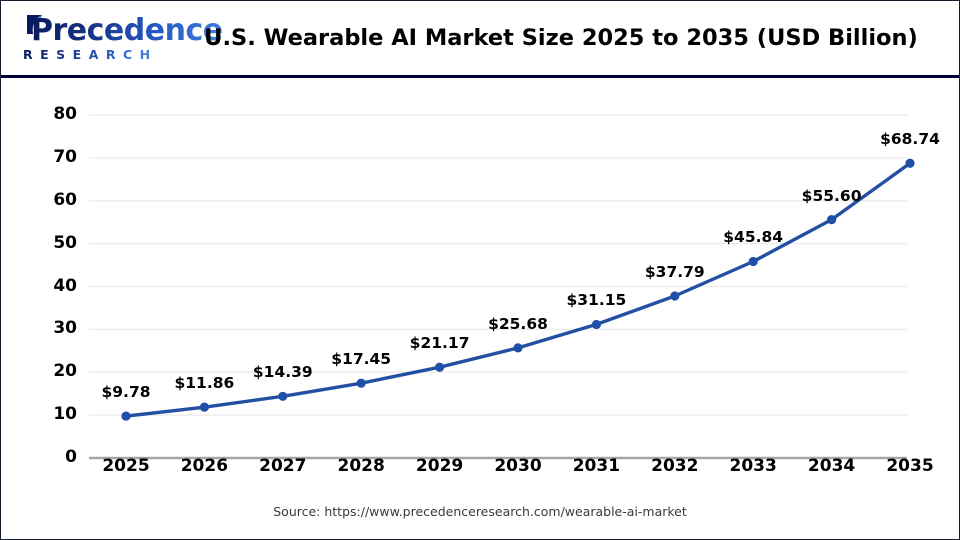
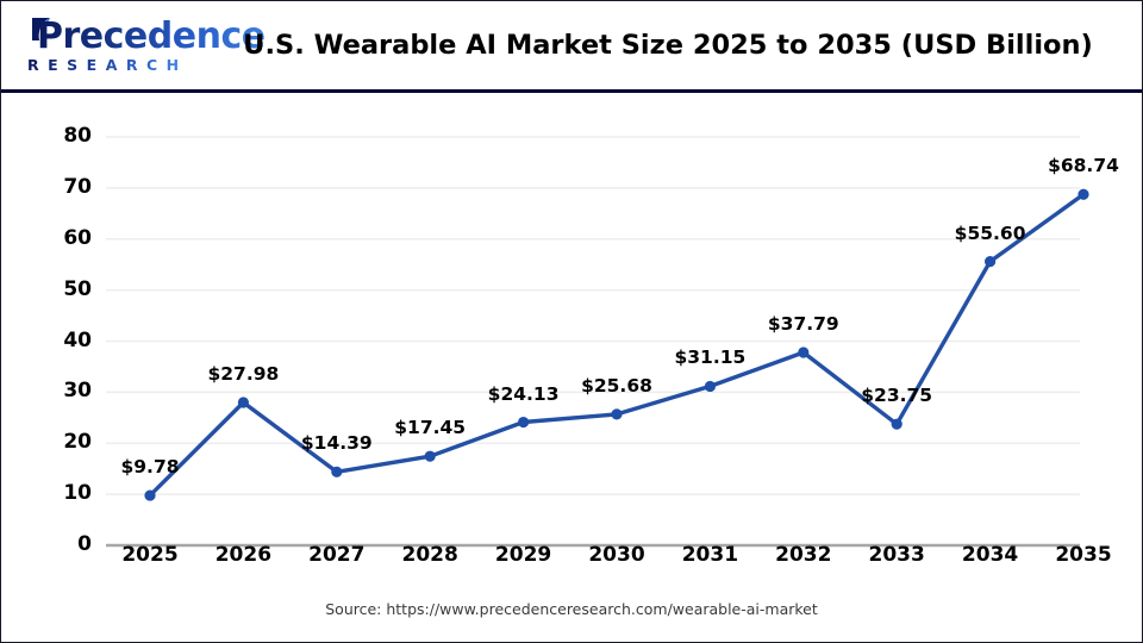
2026: $11.86 -> $27.98
2029: $21.17 -> $24.13
2033: $45.84 -> $23.75
